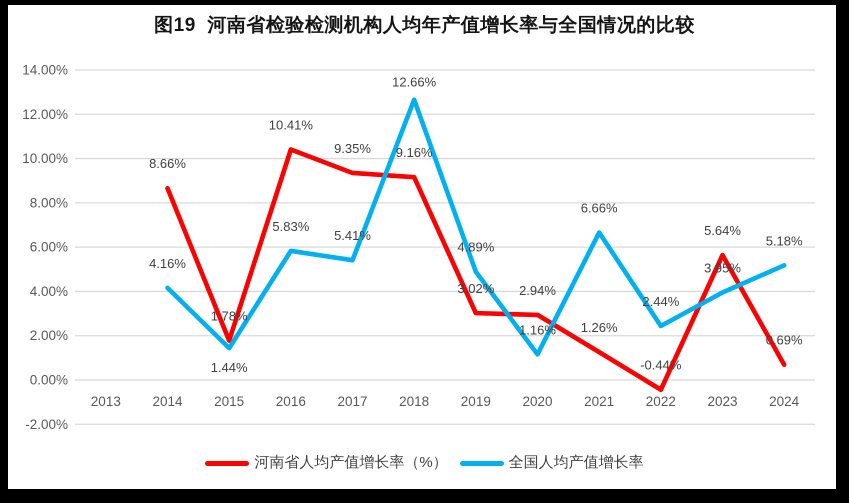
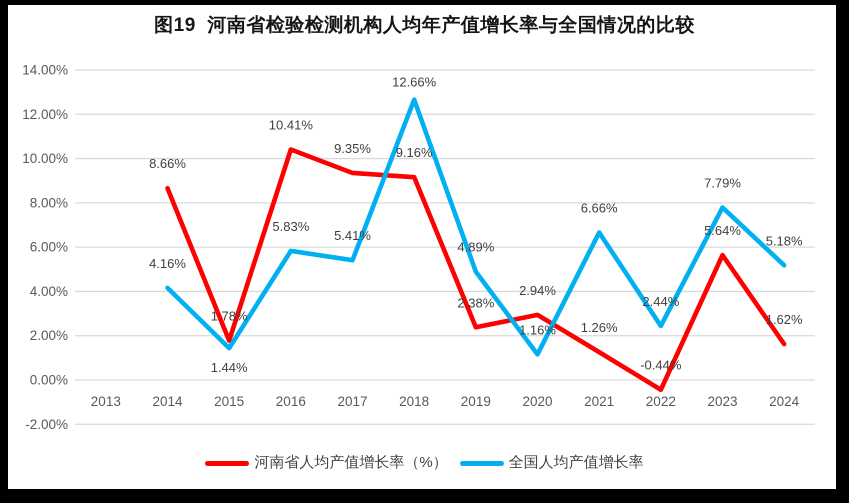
河南省人均产值增长率（%）/2019: 3.02% -> 2.38%
全国人均产值增长率/2023: 3.95% -> 7.79%
河南省人均产值增长率（%）/2024: 0.69% -> 1.62%
